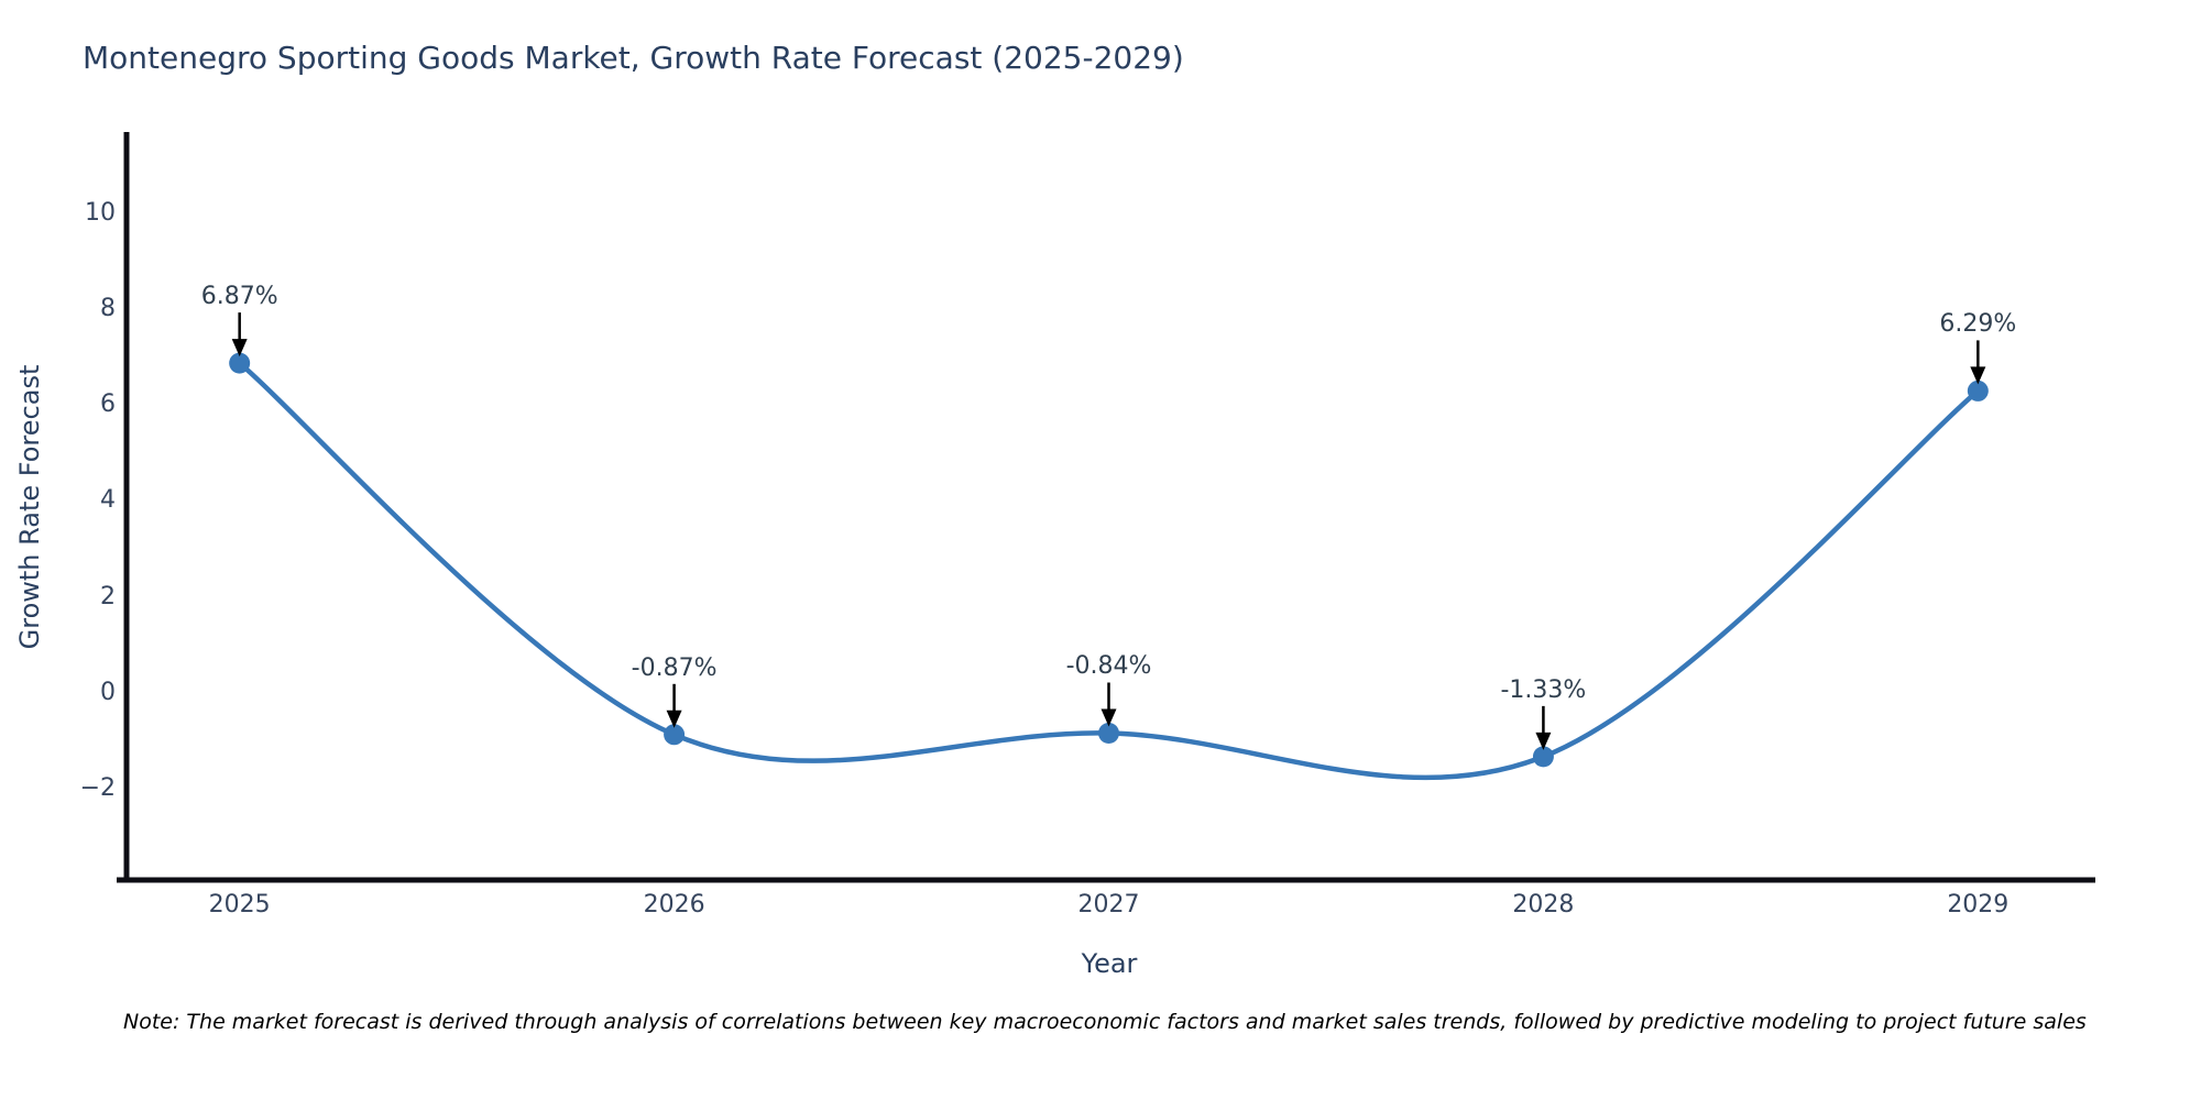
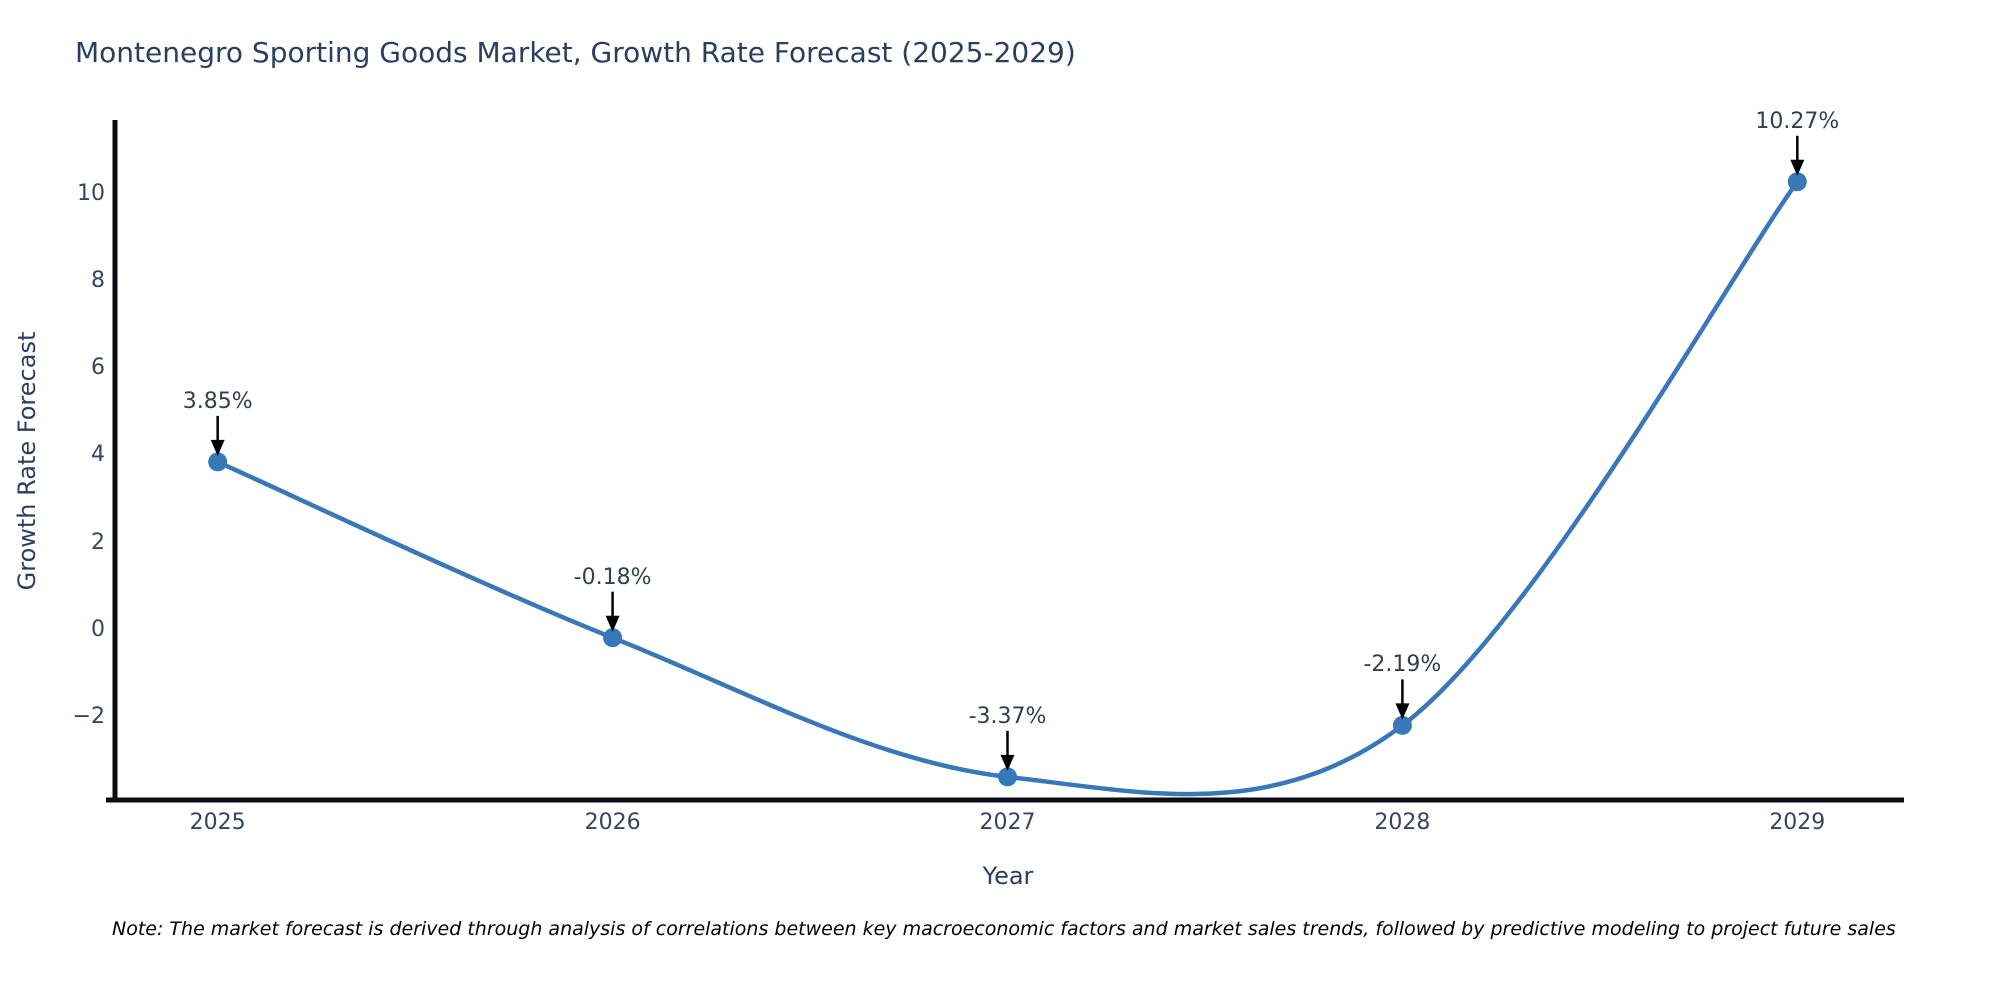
2025: 6.87% -> 3.85%
2026: -0.87% -> -0.18%
2027: -0.84% -> -3.37%
2028: -1.33% -> -2.19%
2029: 6.29% -> 10.27%
